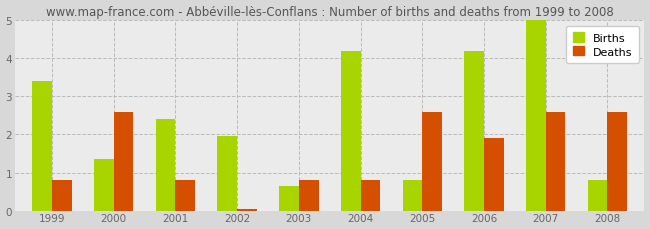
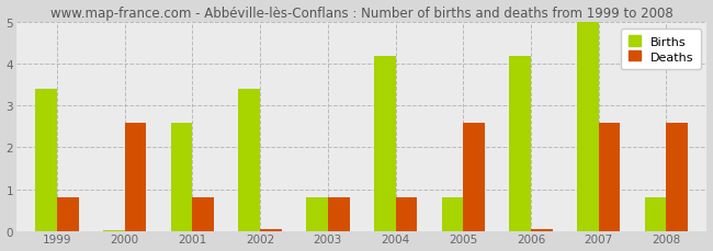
Births/2000: 1.35 -> 0.02
Births/2001: 2.40 -> 2.60
Births/2002: 1.95 -> 3.40
Births/2003: 0.65 -> 0.80
Deaths/2006: 1.90 -> 0.04
